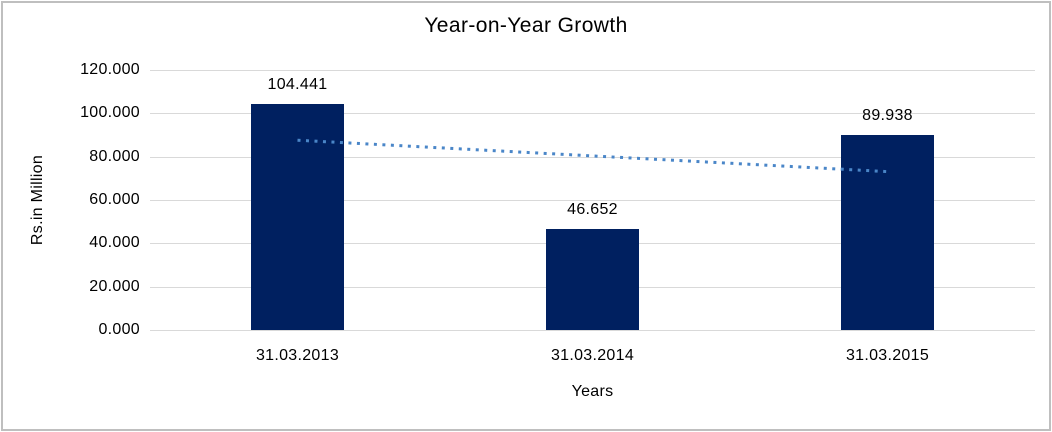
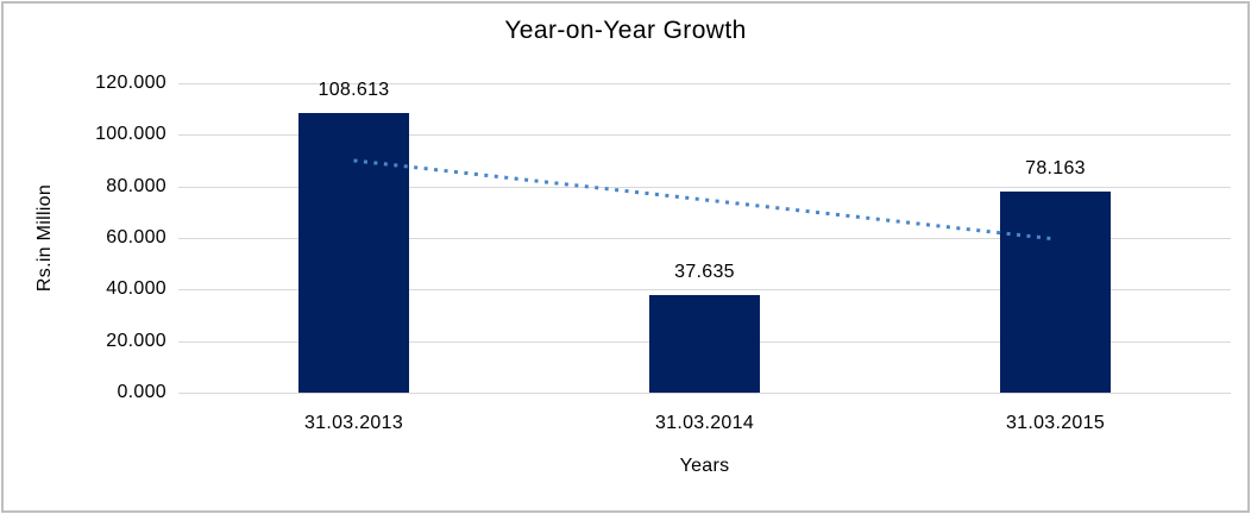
31.03.2013: 104.441 -> 108.613
31.03.2014: 46.652 -> 37.635
31.03.2015: 89.938 -> 78.163
